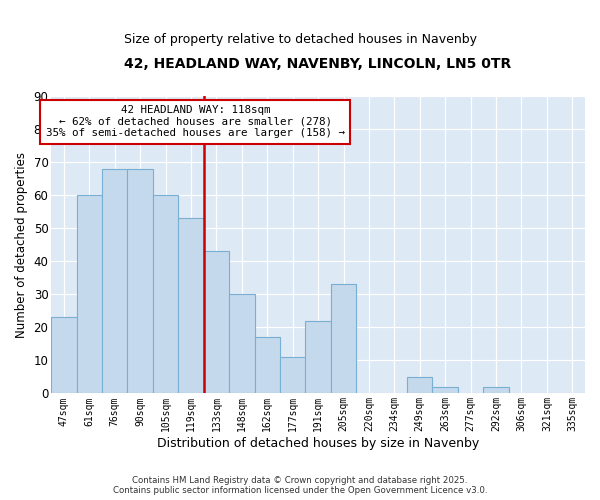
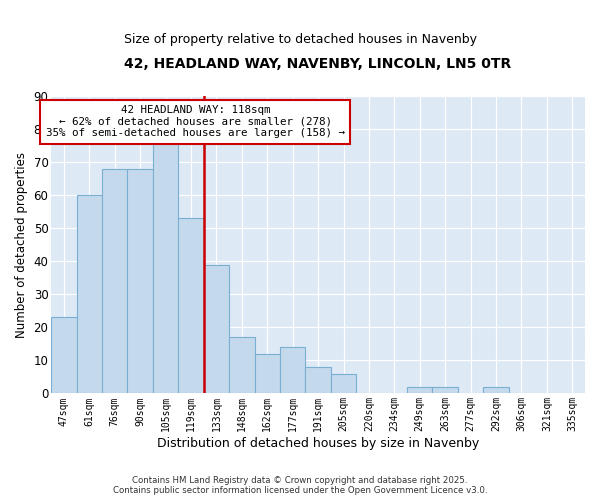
105sqm: 60 -> 76
133sqm: 43 -> 39
148sqm: 30 -> 17
162sqm: 17 -> 12
177sqm: 11 -> 14
191sqm: 22 -> 8
205sqm: 33 -> 6
249sqm: 5 -> 2
